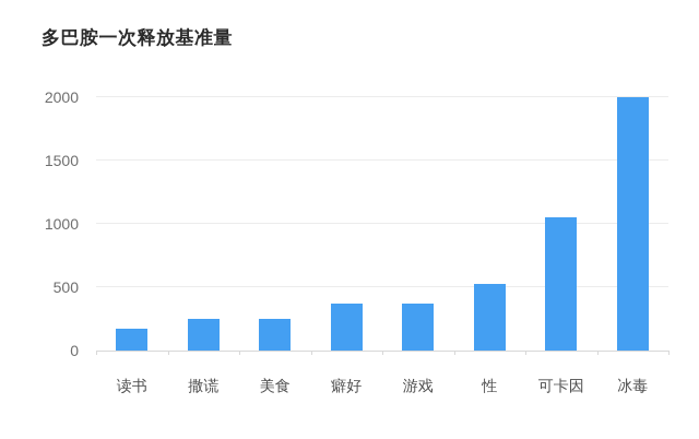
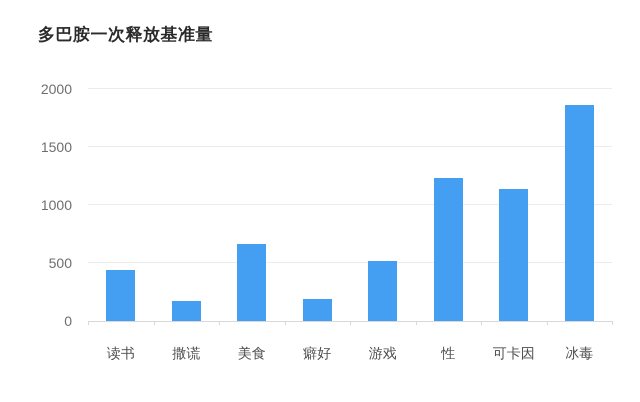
读书: 180 -> 440
撒谎: 250 -> 170
美食: 250 -> 660
癖好: 370 -> 190
游戏: 370 -> 520
性: 520 -> 1230
可卡因: 1050 -> 1140
冰毒: 2000 -> 1860
